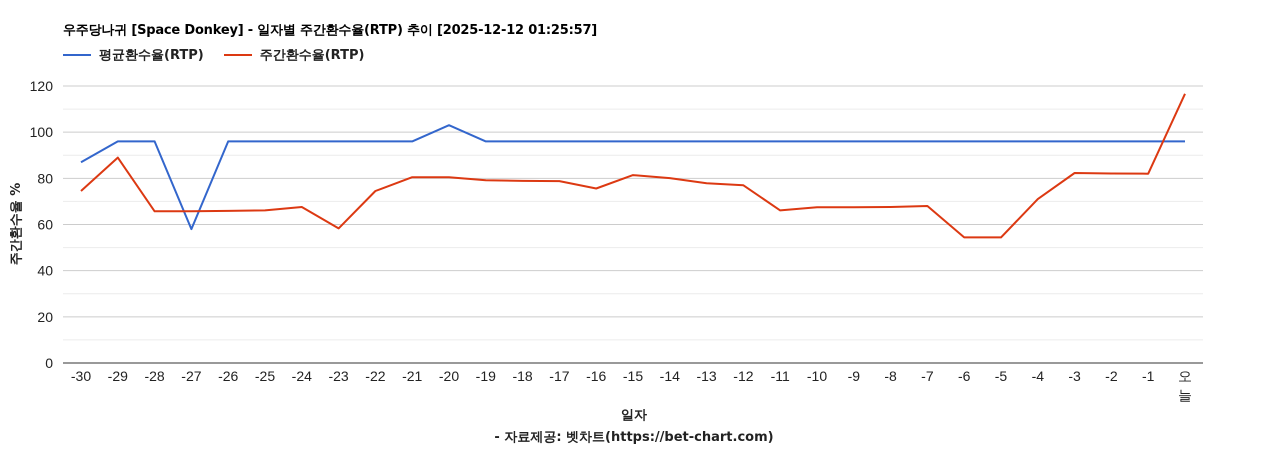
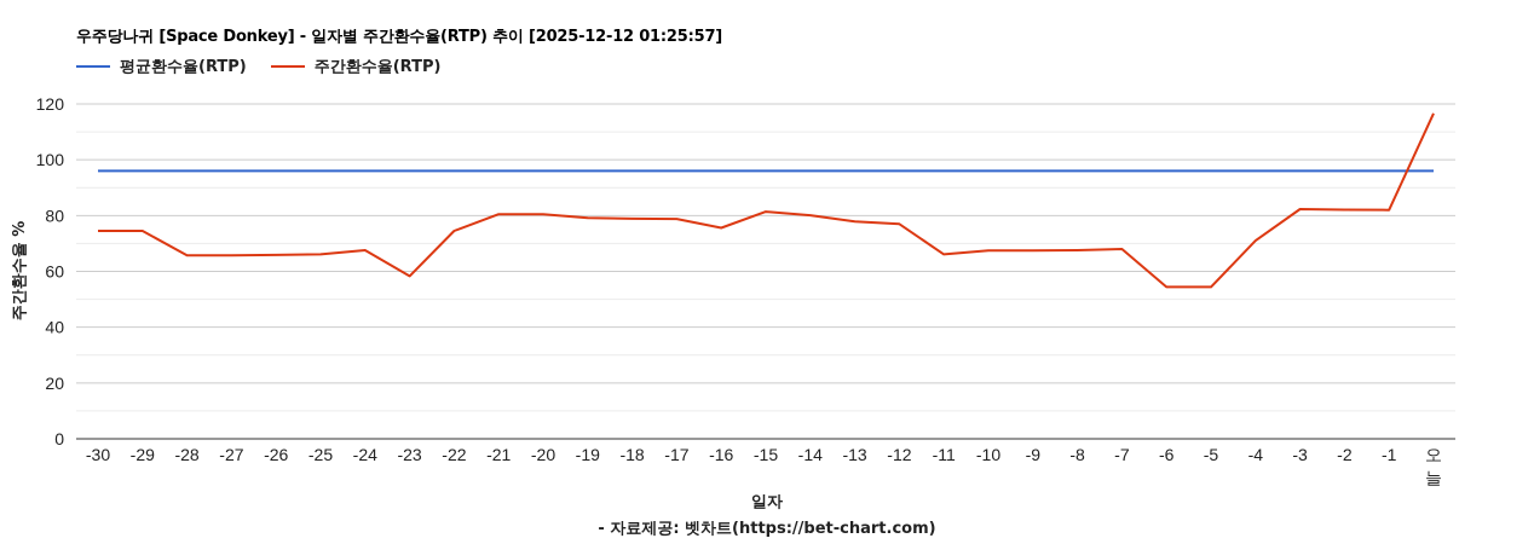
평균환수율(RTP)/-30: 87 -> 96
주간환수율(RTP)/-29: 89 -> 74
평균환수율(RTP)/-27: 58 -> 96
평균환수율(RTP)/-20: 103 -> 96
